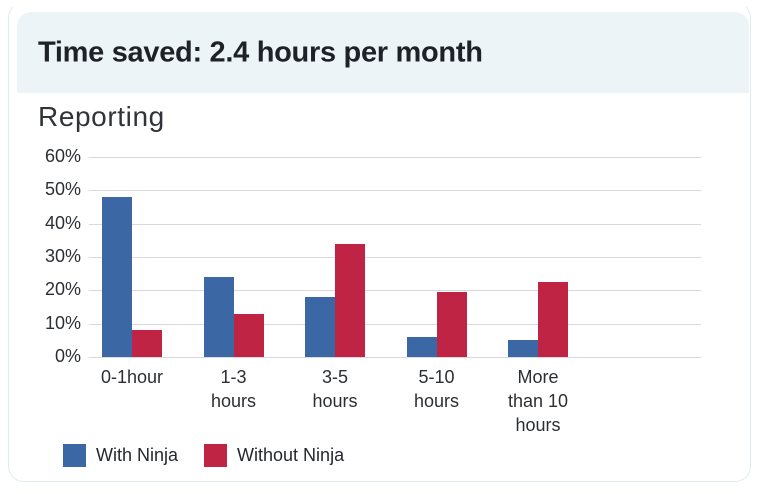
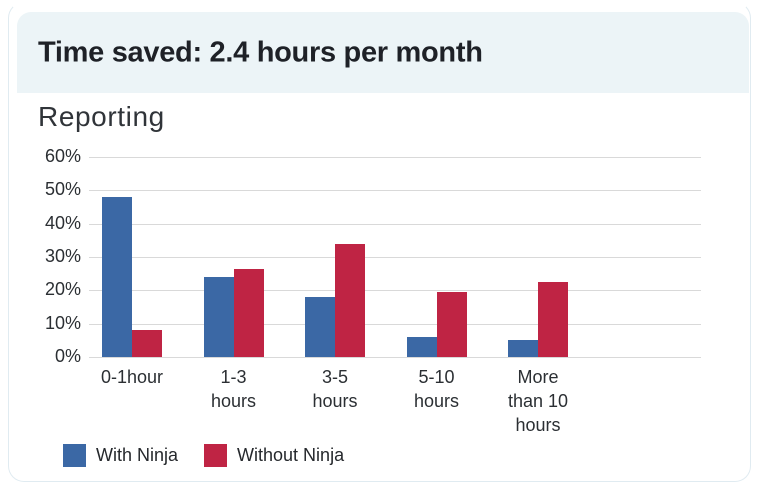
Without Ninja/1-3 hours: 13% -> 26%
